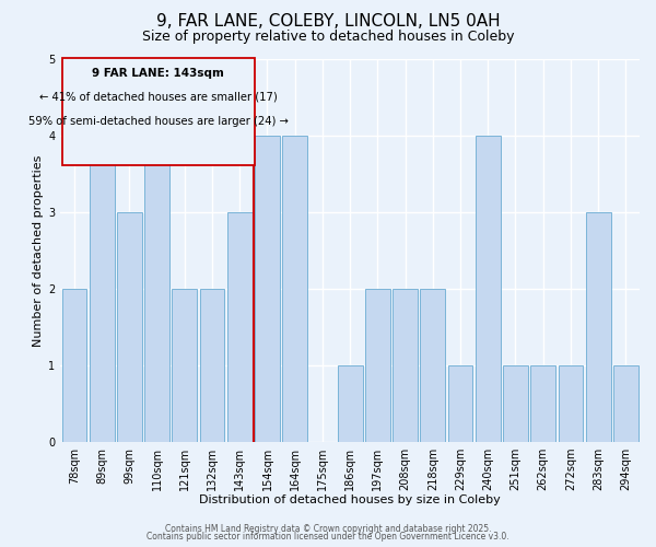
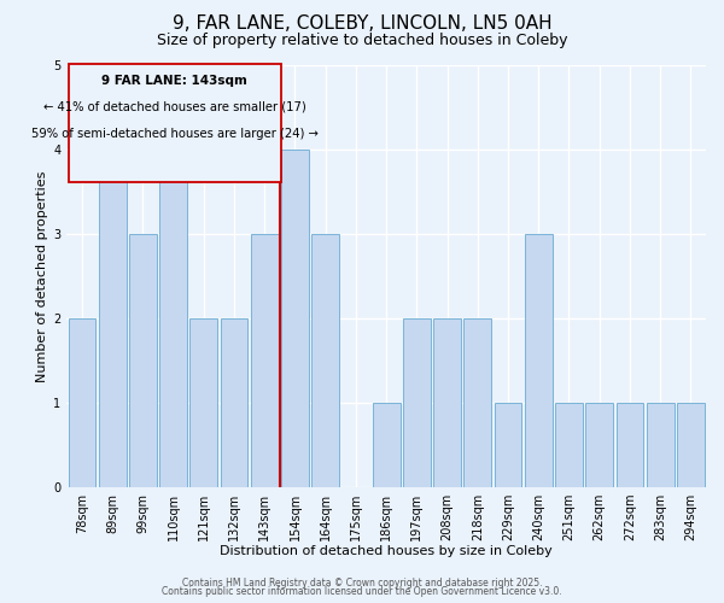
164sqm: 4 -> 3
240sqm: 4 -> 3
283sqm: 3 -> 1
